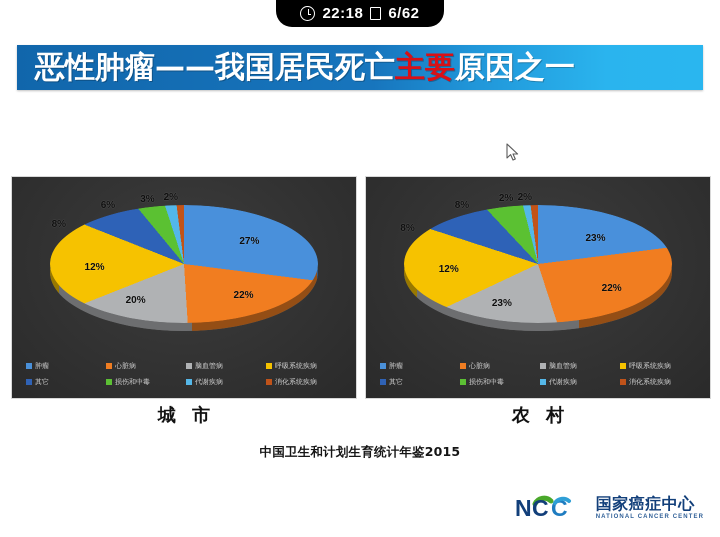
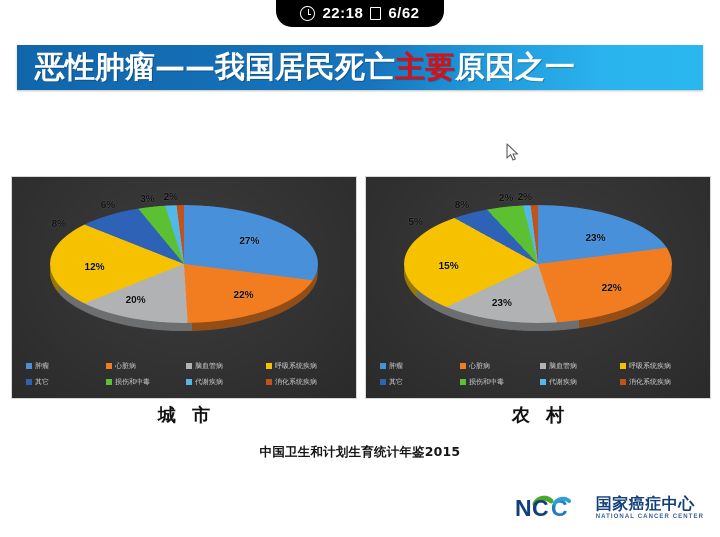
农 村/呼吸系统疾病: 12% -> 15%
农 村/其它: 8% -> 5%
